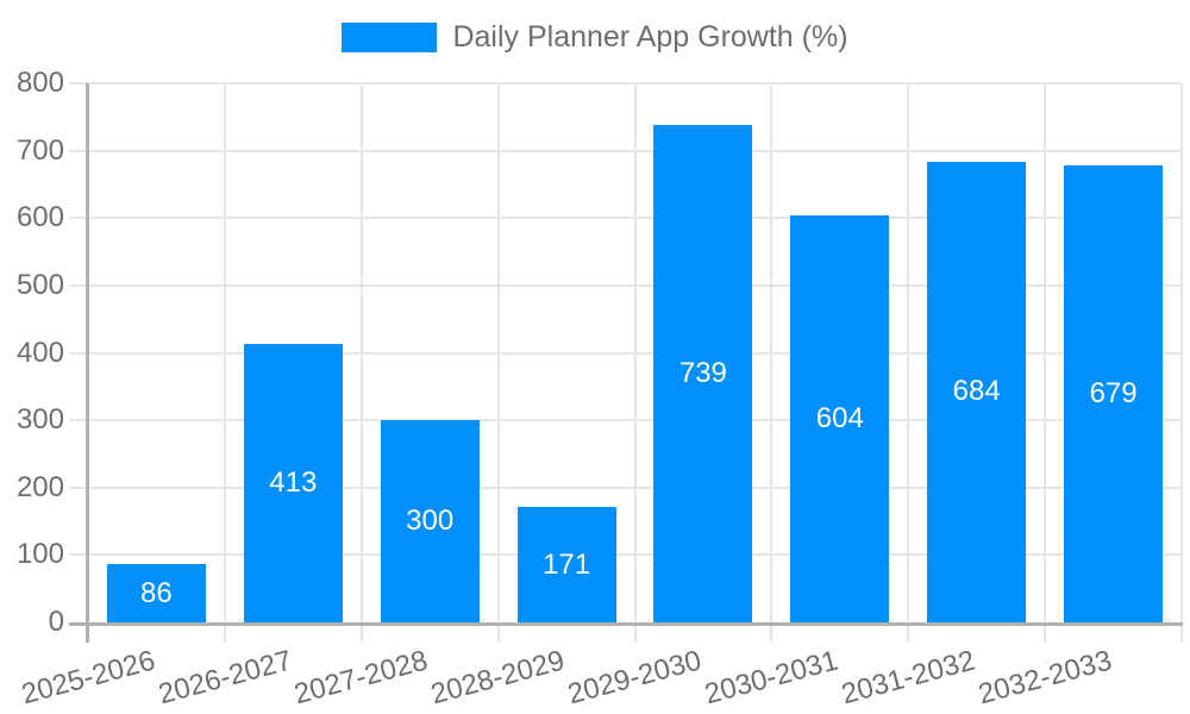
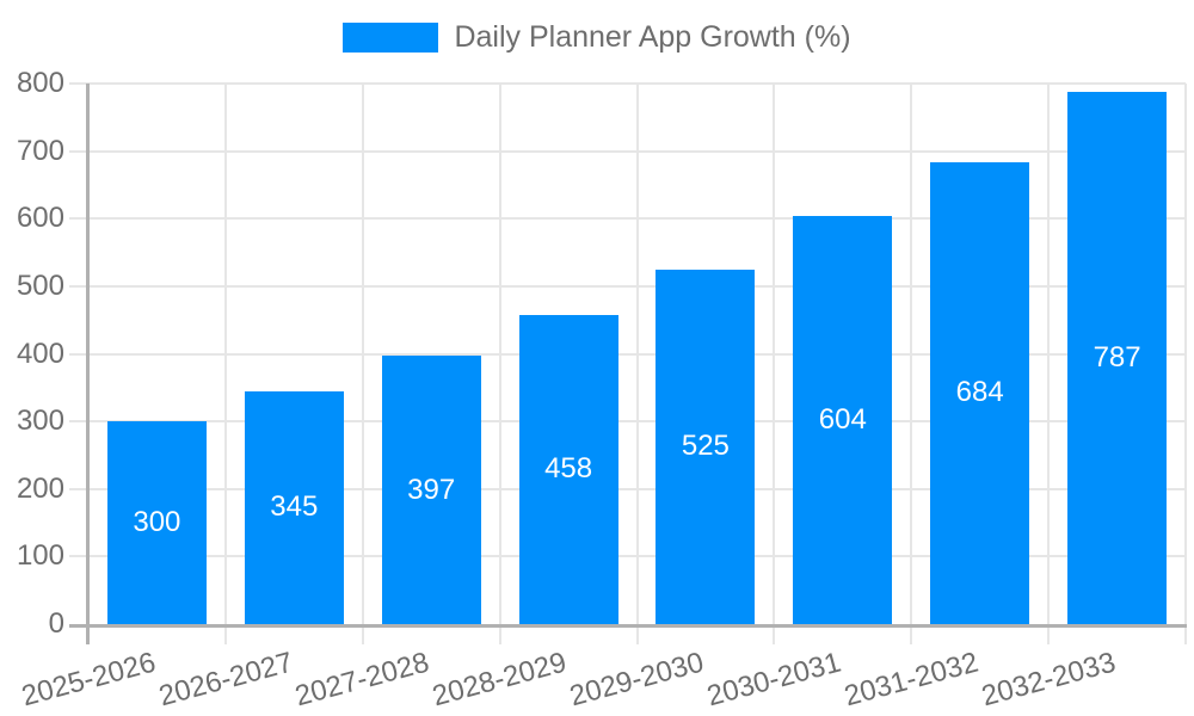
2025-2026: 86 -> 300
2026-2027: 413 -> 345
2027-2028: 300 -> 397
2028-2029: 171 -> 458
2029-2030: 739 -> 525
2032-2033: 679 -> 787
